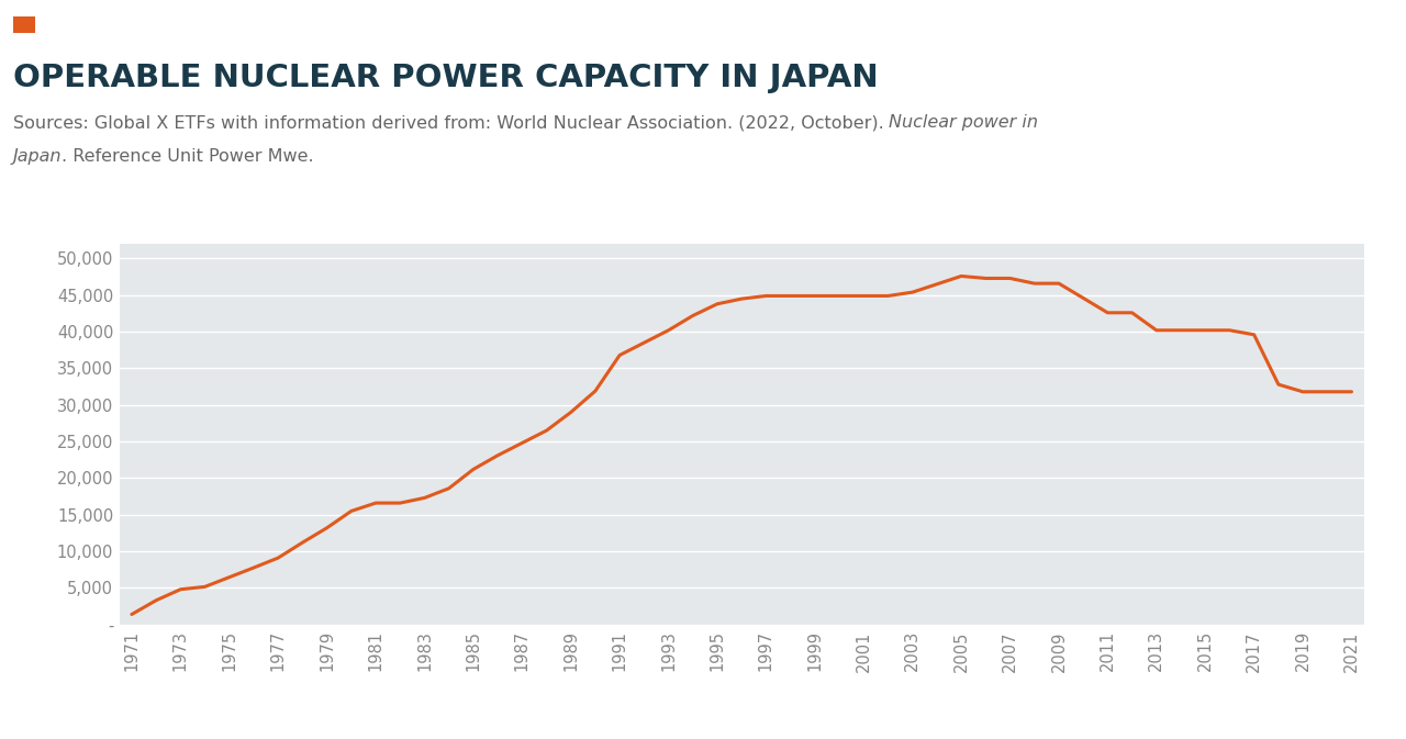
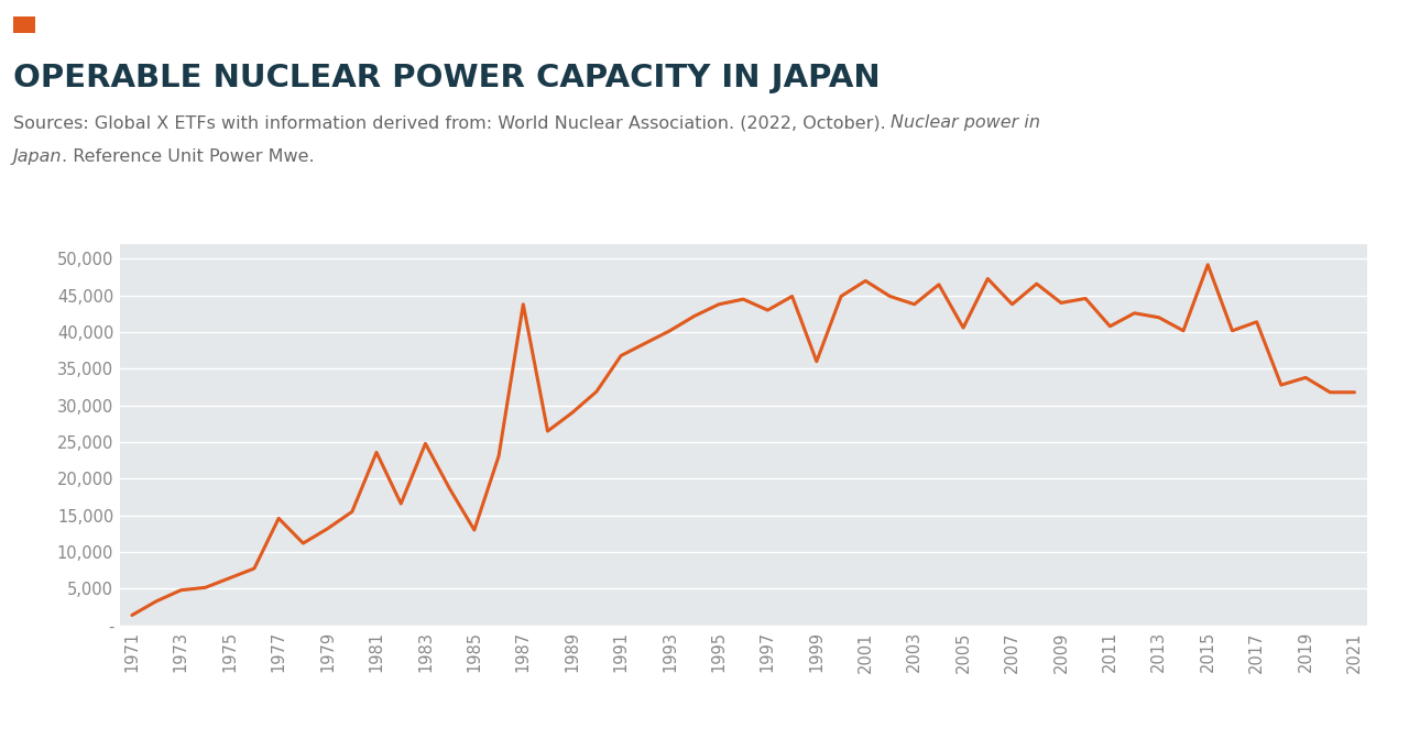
1977: 9,100 -> 14,600
1981: 16,600 -> 23,600
1983: 17,300 -> 24,800
1985: 21,200 -> 13,000
1987: 24,800 -> 43,800
1997: 44,900 -> 43,000
1999: 44,900 -> 36,000
2001: 44,900 -> 47,000
2003: 45,400 -> 43,800
2005: 47,600 -> 40,600
2007: 47,300 -> 43,800
2009: 46,600 -> 44,000
2011: 42,600 -> 40,800
2013: 40,200 -> 42,000
2015: 40,200 -> 49,200
2017: 39,600 -> 41,400
2019: 31,800 -> 33,800
